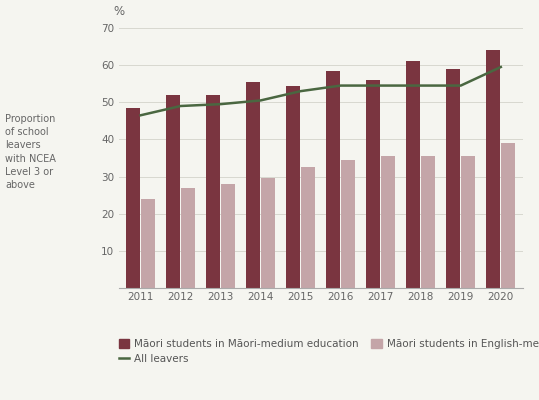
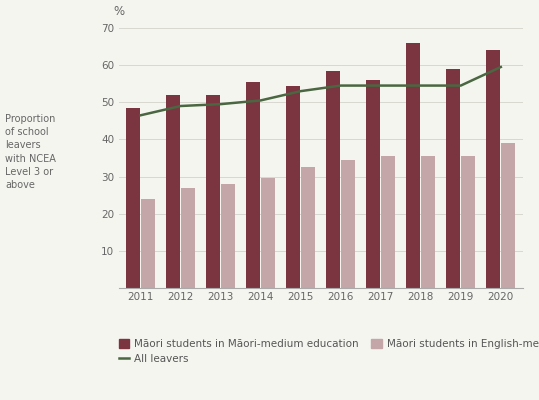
Māori students in Māori-medium education/2018: 61.0 -> 66.0
